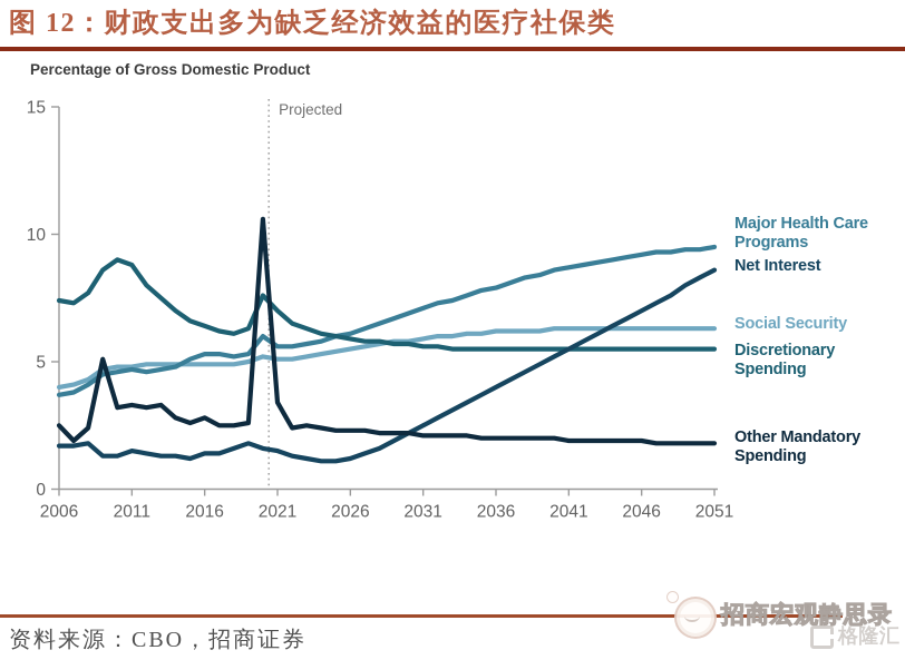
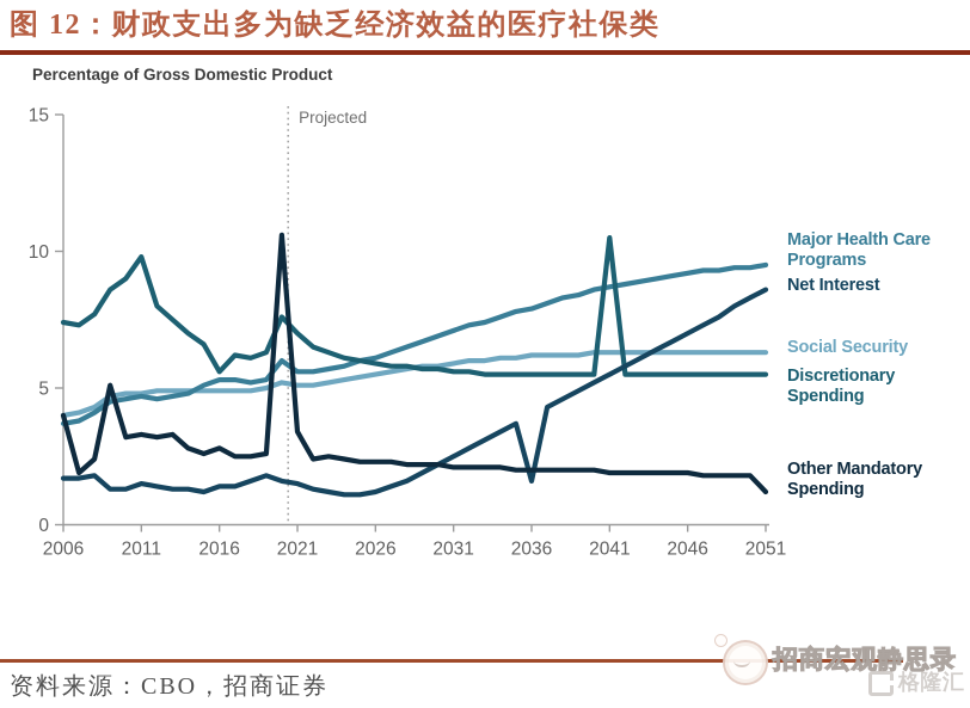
Other Mandatory Spending/2006: 2.5 -> 4.0
Discretionary Spending/2011: 8.8 -> 9.8
Discretionary Spending/2016: 6.4 -> 5.6
Net Interest/2036: 4.0 -> 1.6
Discretionary Spending/2041: 5.5 -> 10.5
Other Mandatory Spending/2051: 1.8 -> 1.2
